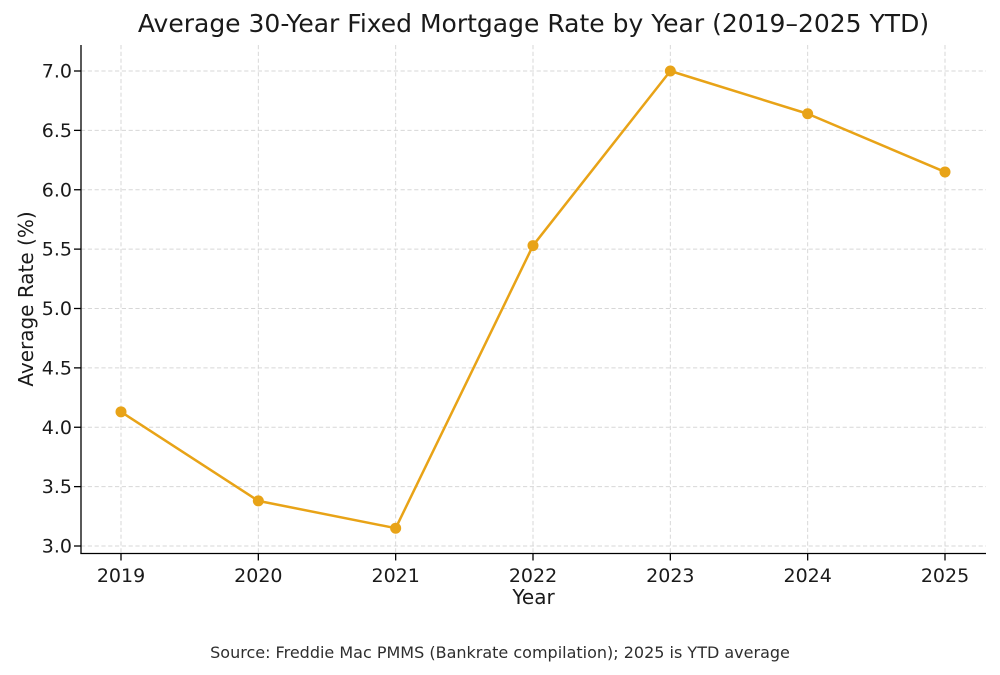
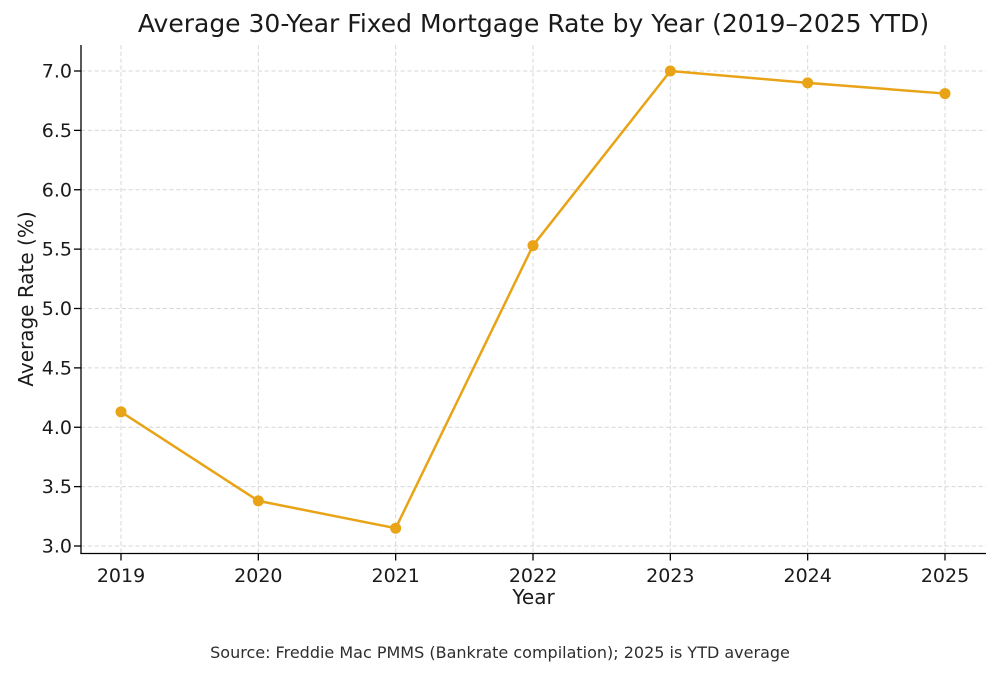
2024: 6.64 -> 6.90
2025: 6.15 -> 6.81
